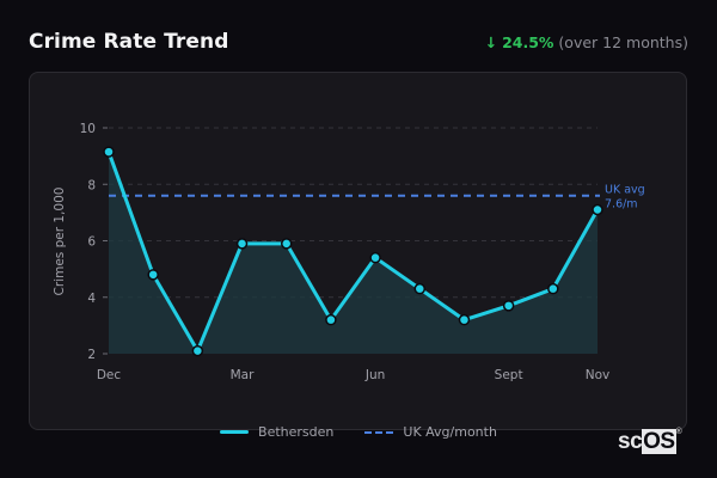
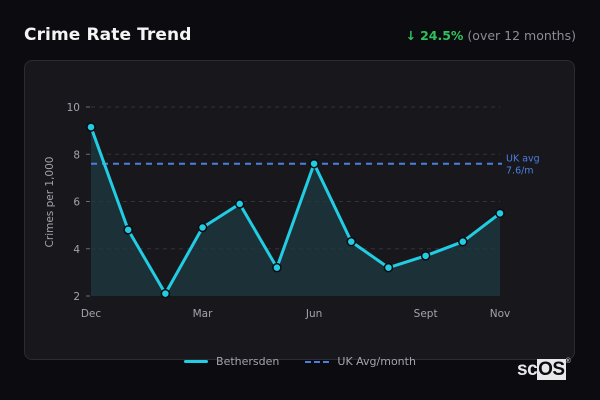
Bethersden/Mar: 5.9 -> 4.9
Bethersden/Jun: 5.4 -> 7.6
Bethersden/Nov: 7.1 -> 5.5
